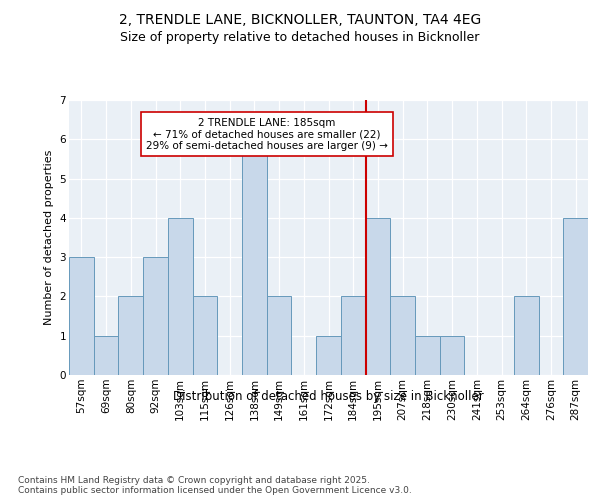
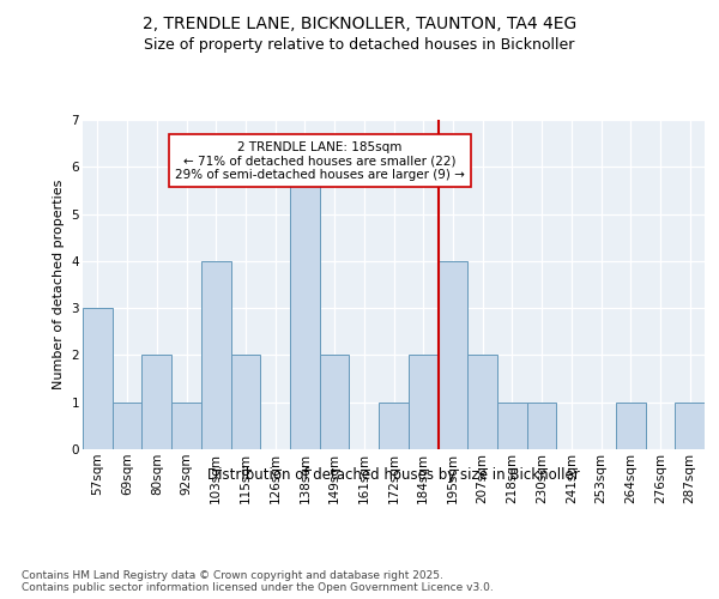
92sqm: 3 -> 1
264sqm: 2 -> 1
287sqm: 4 -> 1
